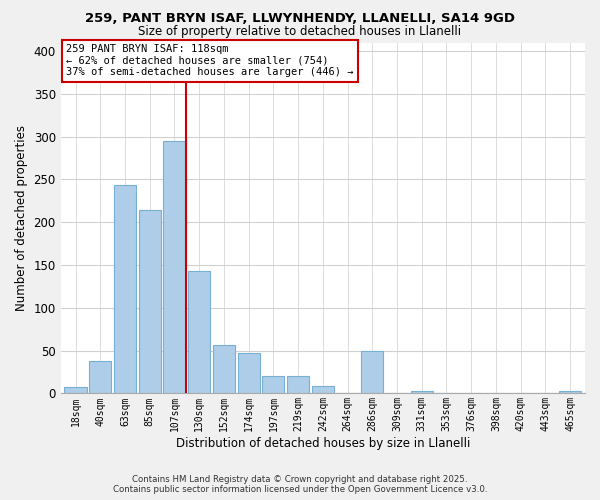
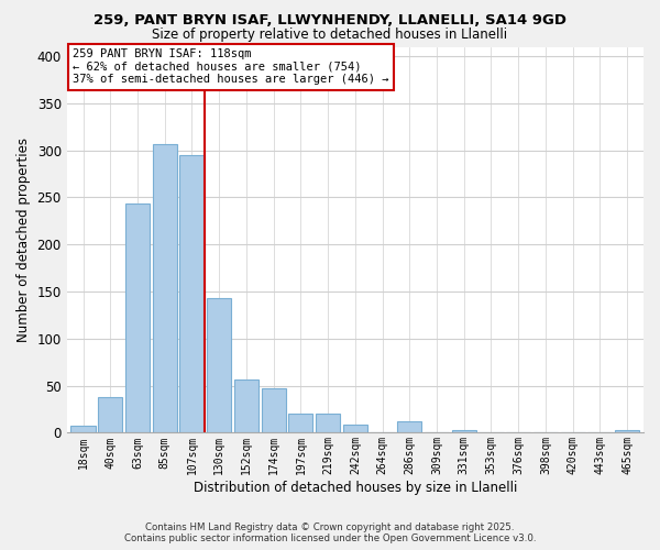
85sqm: 214 -> 307
286sqm: 50 -> 12
